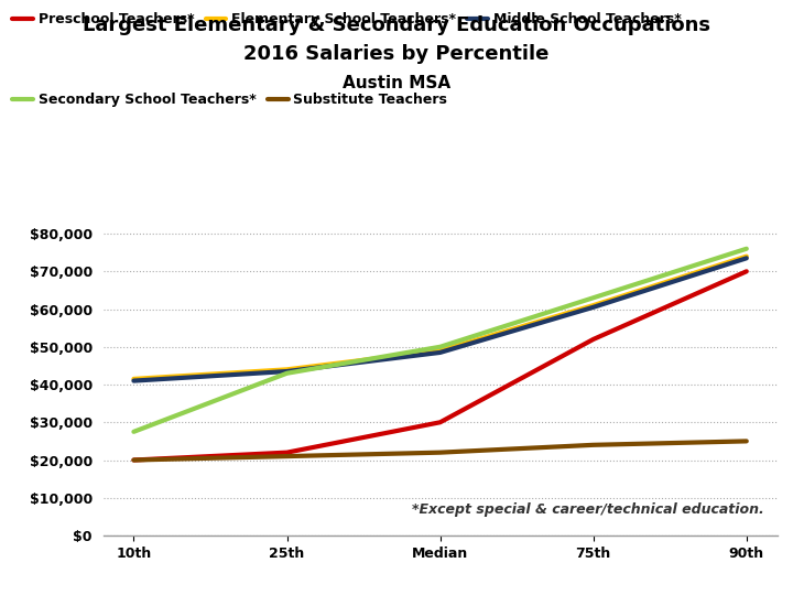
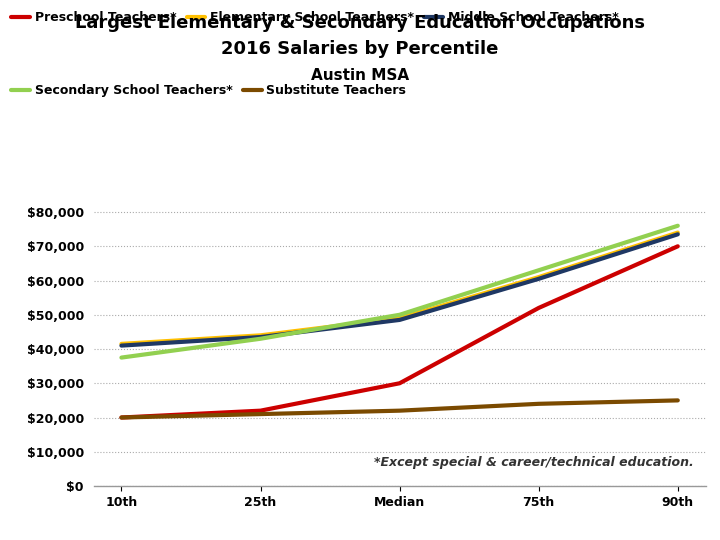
Secondary School Teachers*/10th: $27,500 -> $37,500
